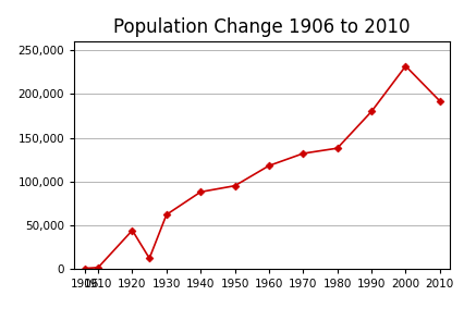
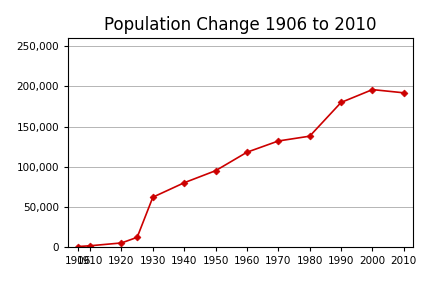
1920: 44,000 -> 5,000
1940: 88,000 -> 80,000
2000: 232,000 -> 196,000
